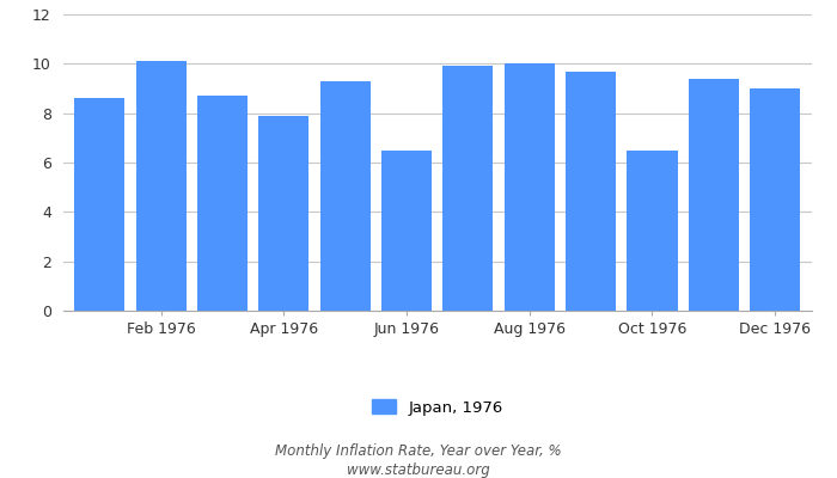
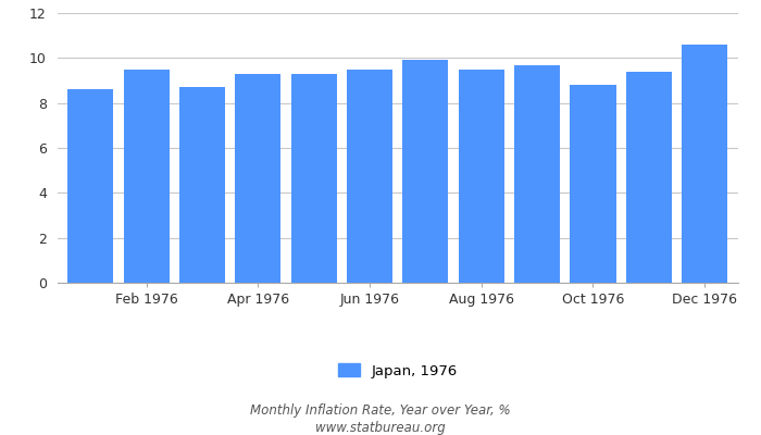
Feb 1976: 10.1 -> 9.5
Apr 1976: 7.9 -> 9.3
Jun 1976: 6.5 -> 9.5
Aug 1976: 10.0 -> 9.5
Oct 1976: 6.5 -> 8.8
Dec 1976: 9.0 -> 10.6
